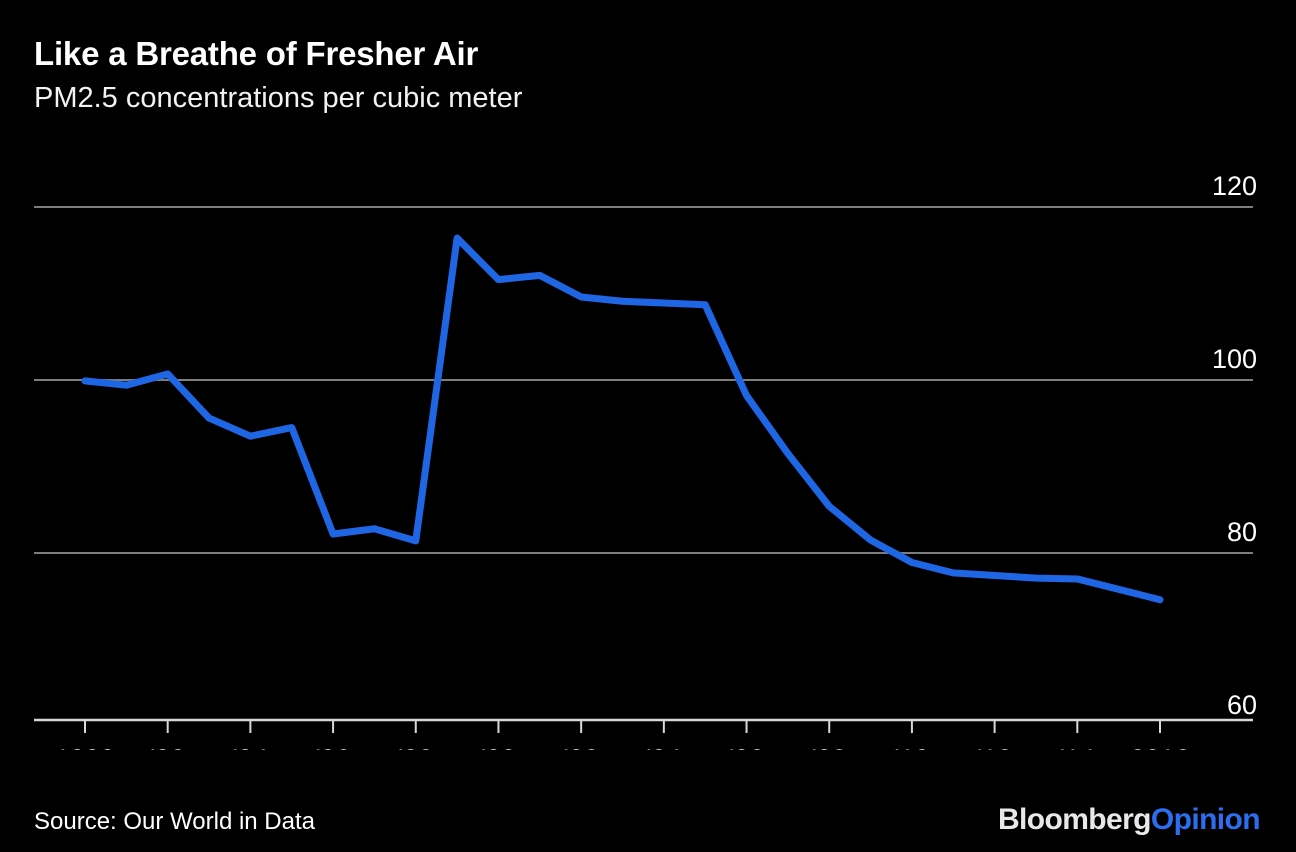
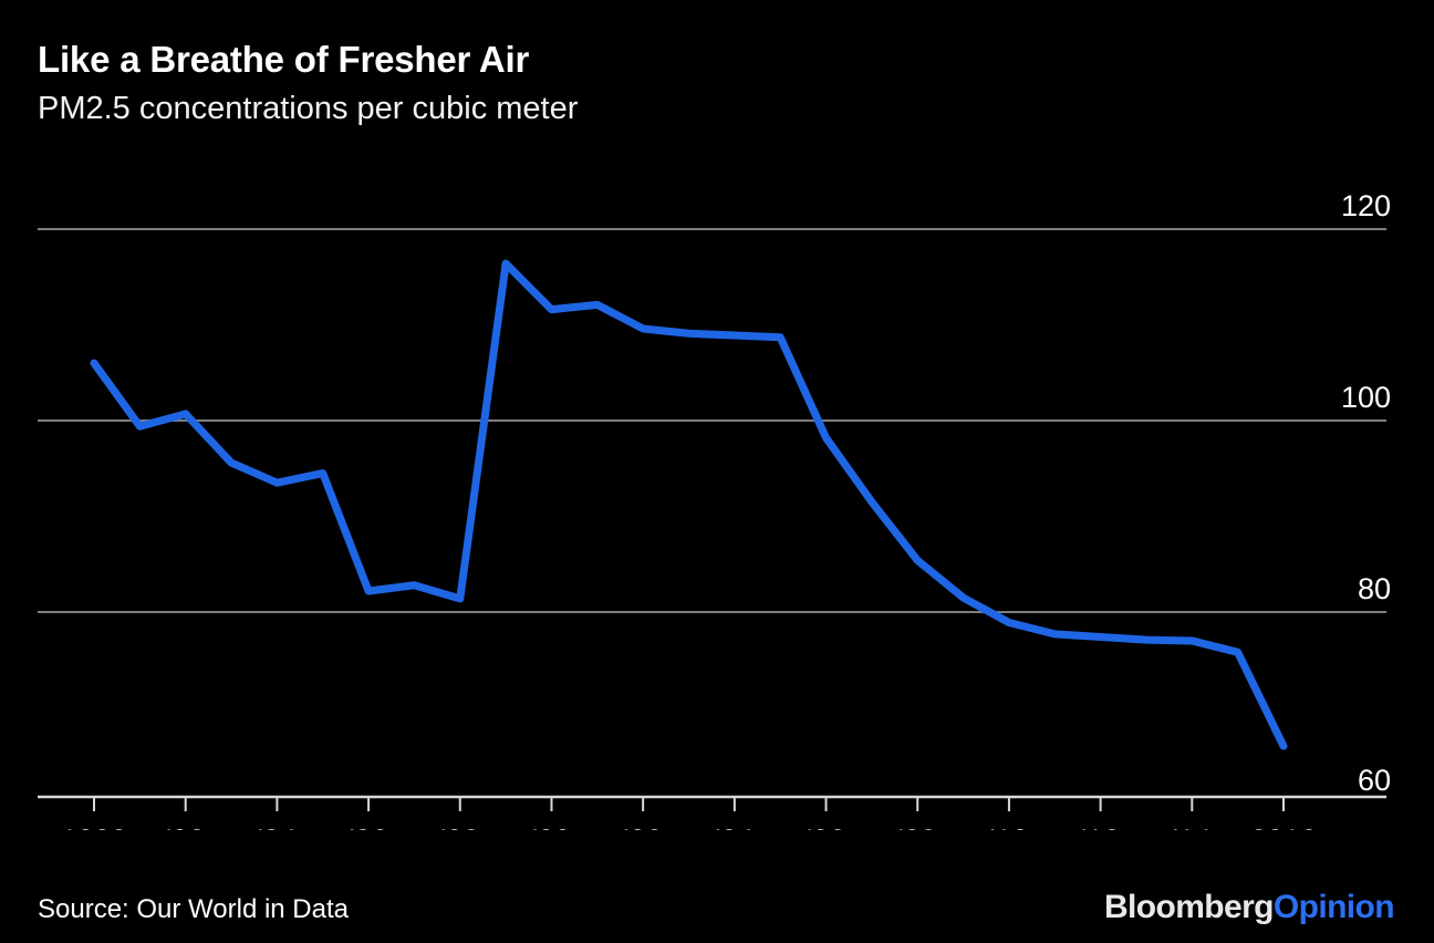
1990: 100 -> 106
2016: 75 -> 66
